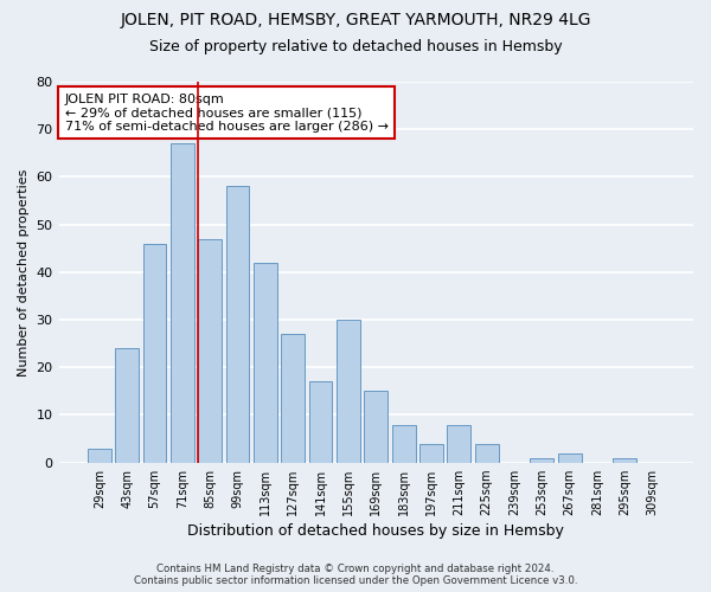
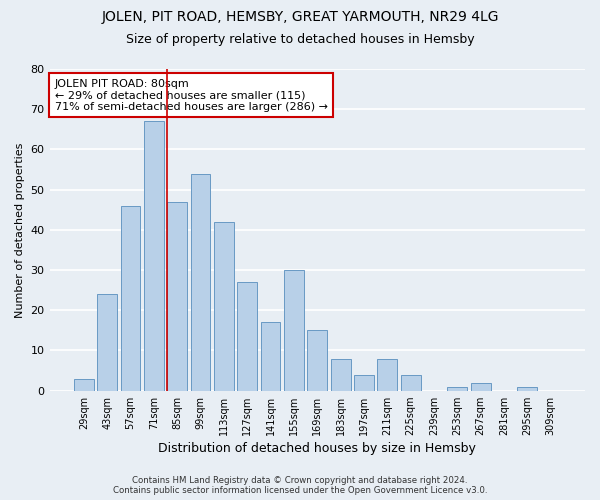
99sqm: 58 -> 54
